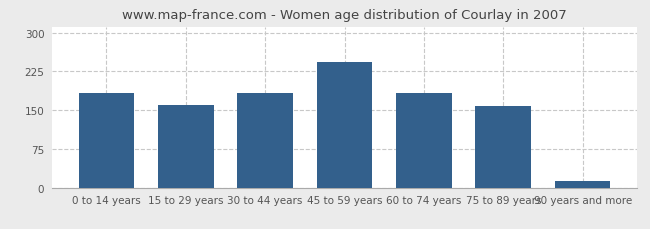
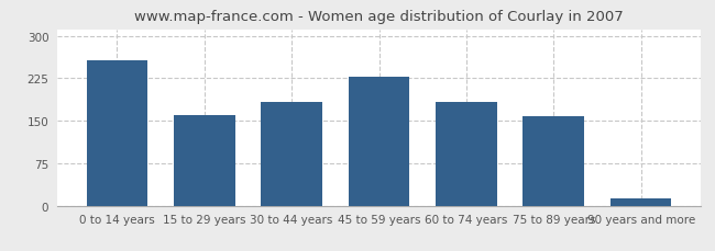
0 to 14 years: 183 -> 256
45 to 59 years: 243 -> 228
